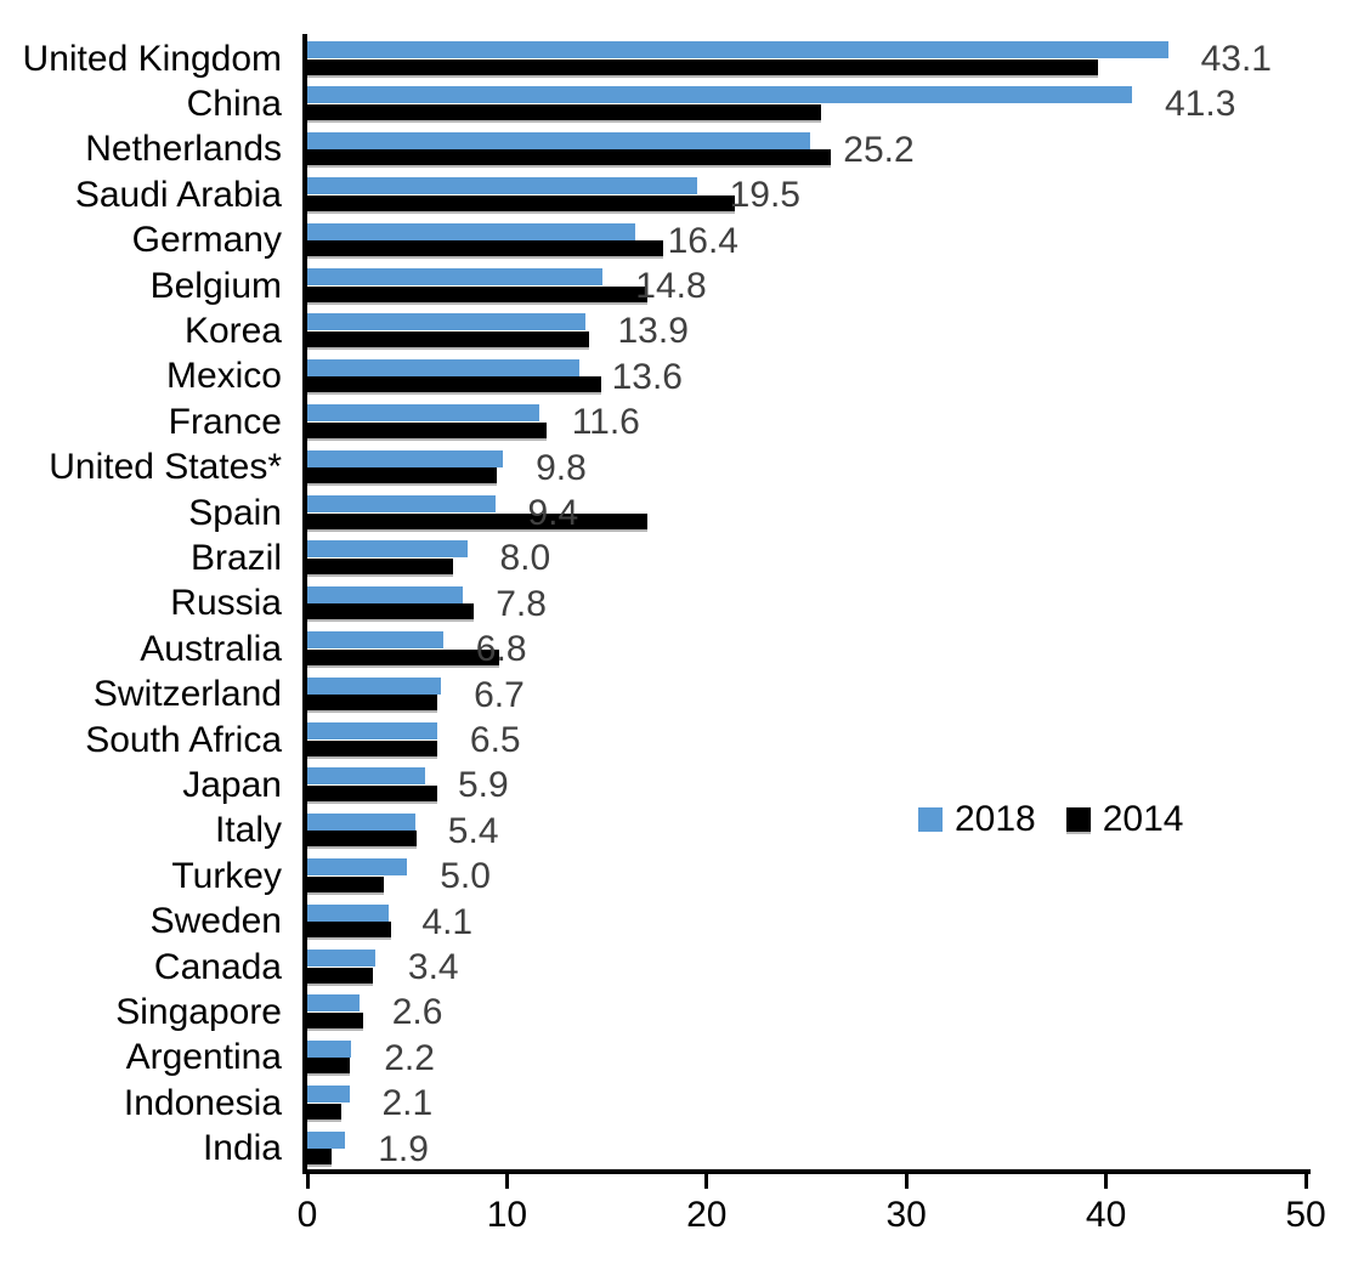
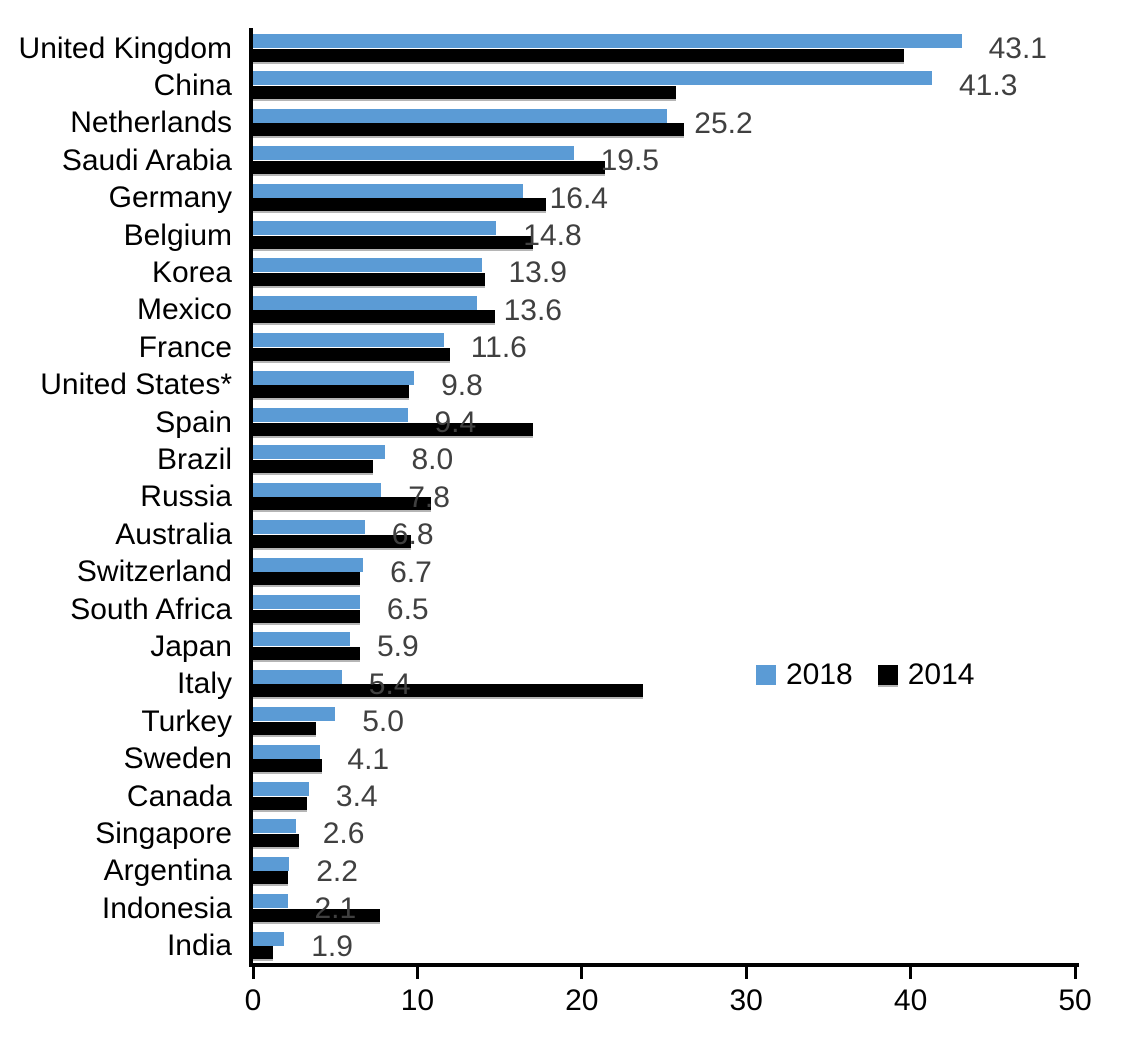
2014/Russia: 8.3 -> 10.8
2014/Italy: 5.5 -> 23.7
2014/Indonesia: 1.7 -> 7.7
